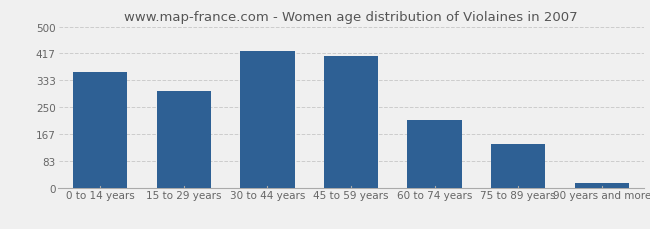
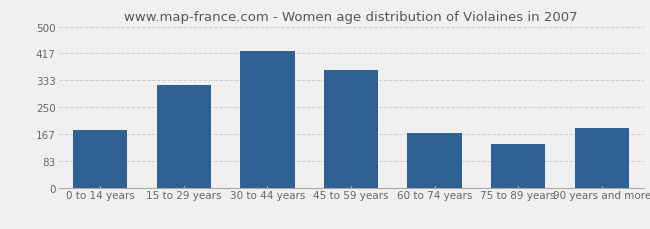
0 to 14 years: 358 -> 180
15 to 29 years: 300 -> 320
45 to 59 years: 410 -> 365
60 to 74 years: 210 -> 170
90 years and more: 15 -> 185
